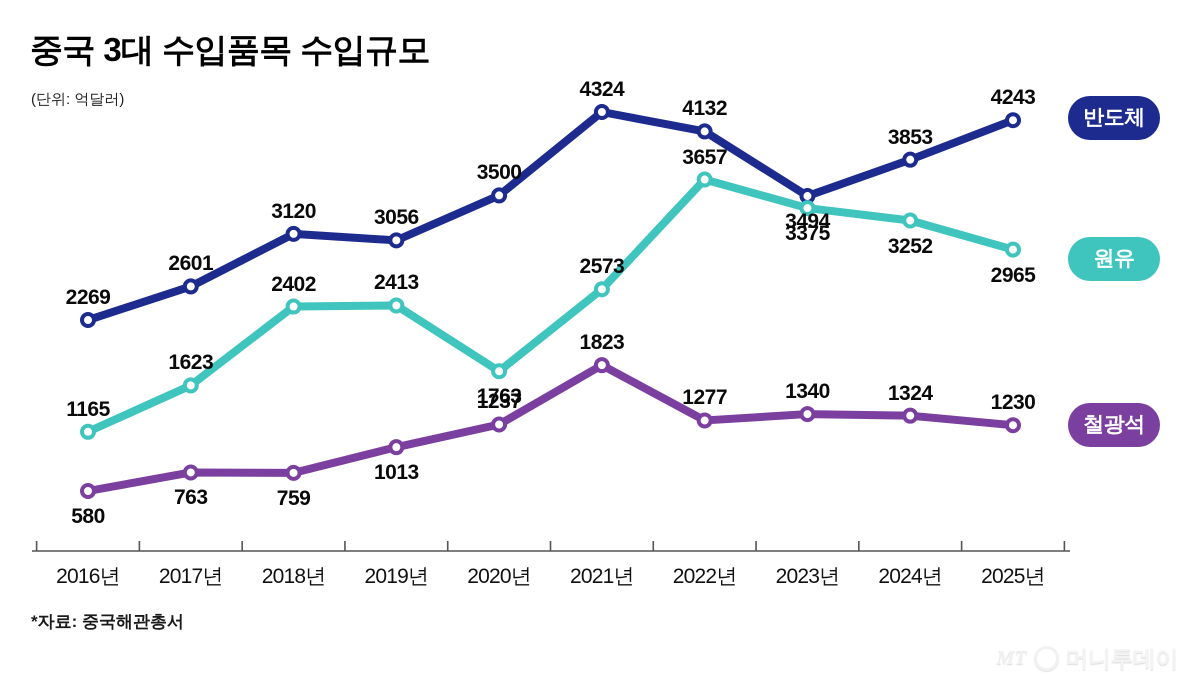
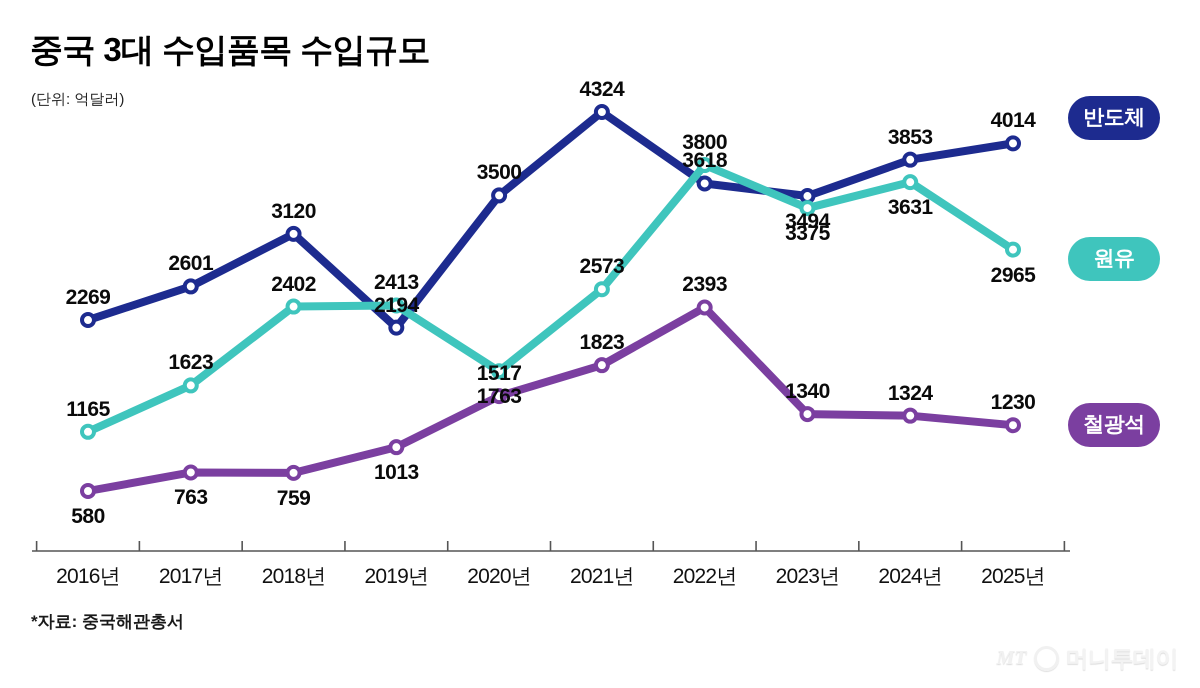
반도체/2019년: 3056 -> 2194
철광석/2020년: 1237 -> 1517
반도체/2022년: 4132 -> 3618
원유/2022년: 3657 -> 3800
철광석/2022년: 1277 -> 2393
원유/2024년: 3252 -> 3631
반도체/2025년: 4243 -> 4014
